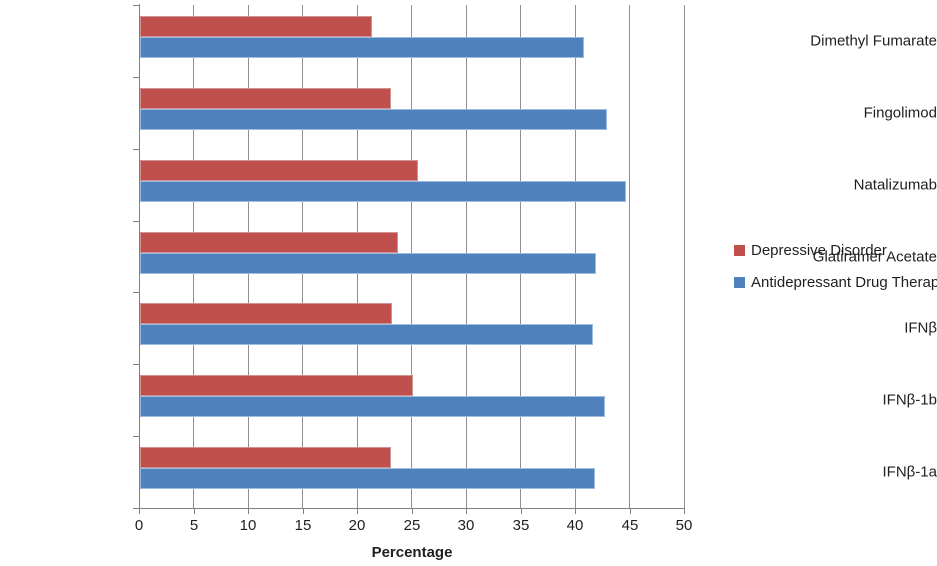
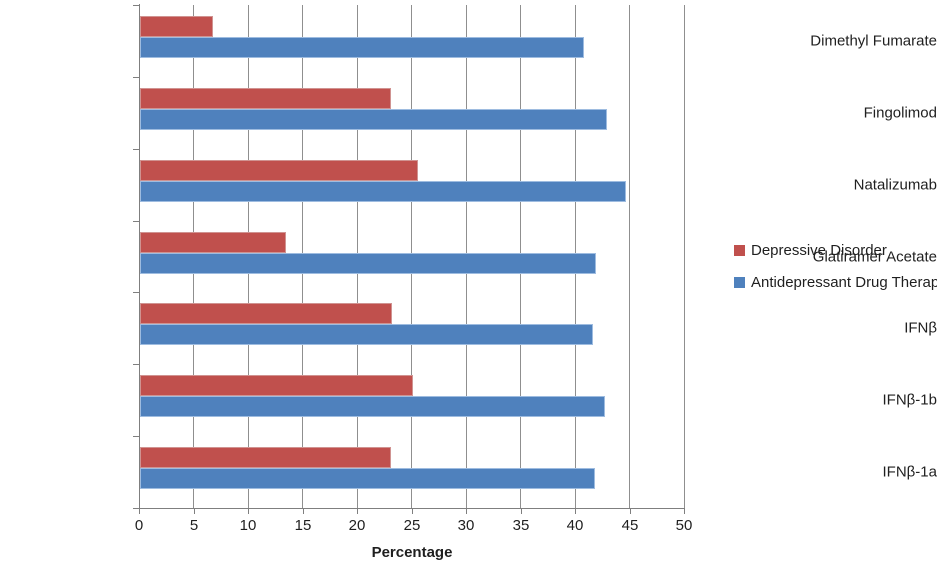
Depressive Disorder/Dimethyl Fumarate: 21.3 -> 6.7
Depressive Disorder/Glatiramer Acetate: 23.7 -> 13.4
